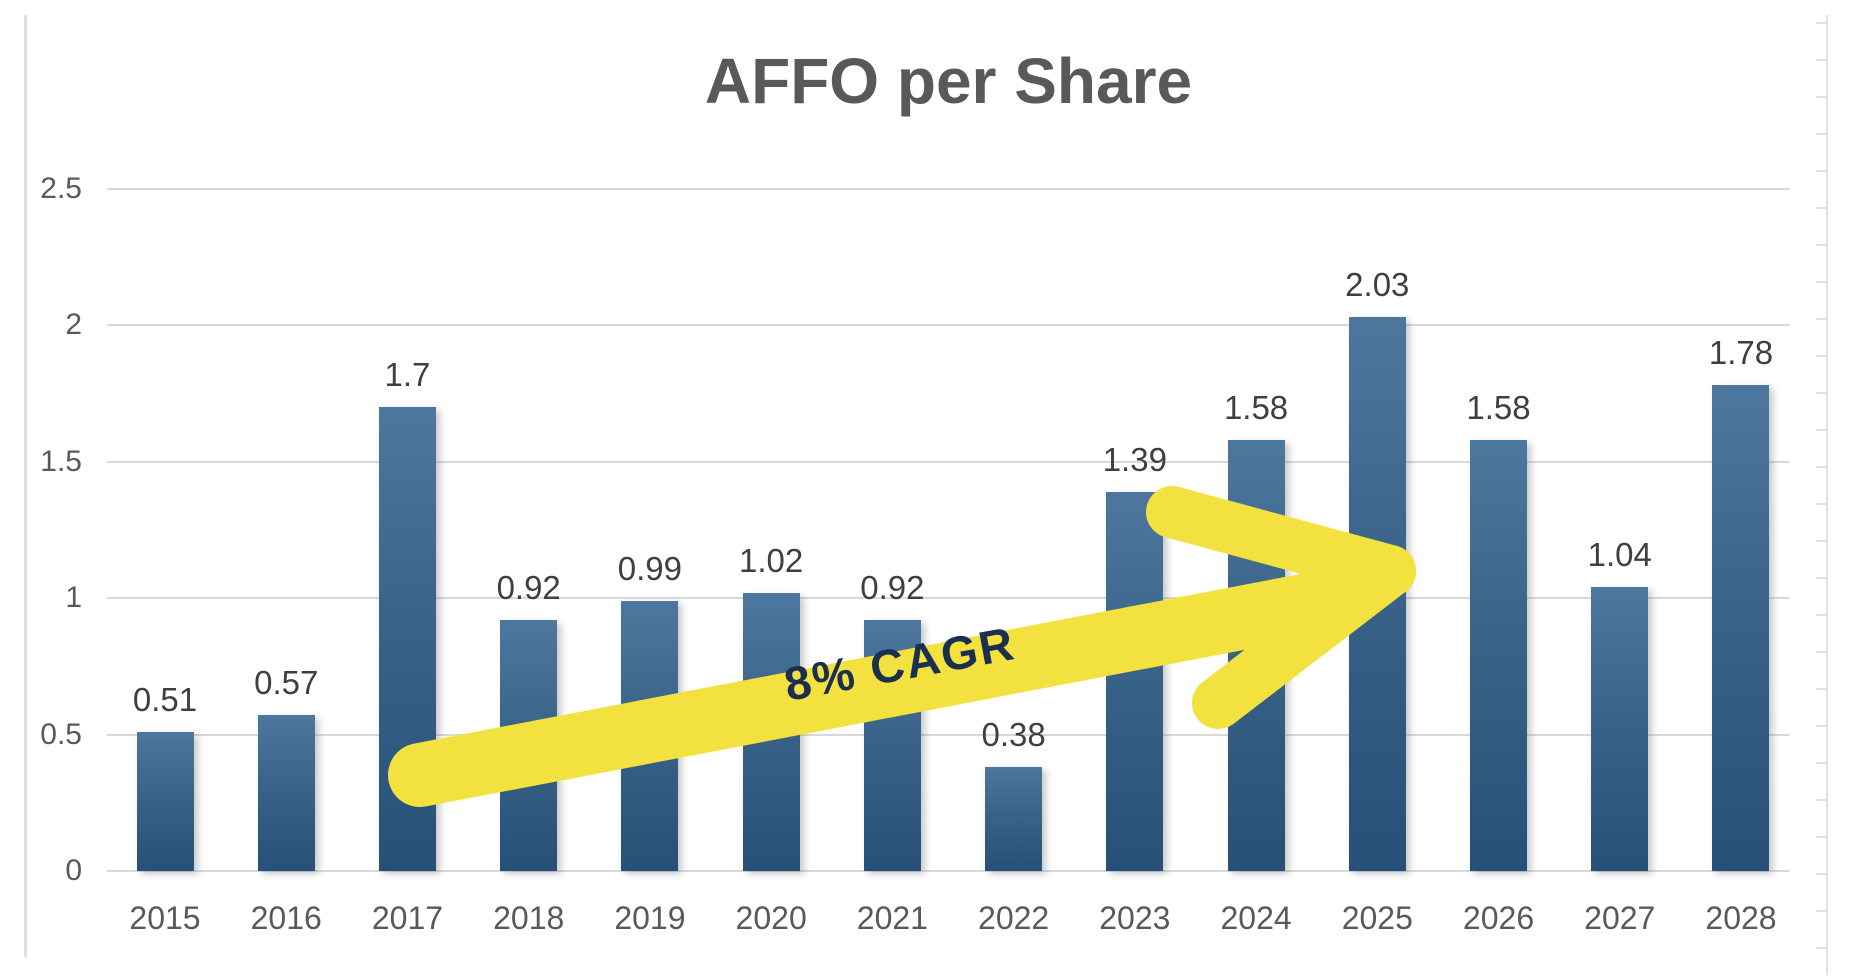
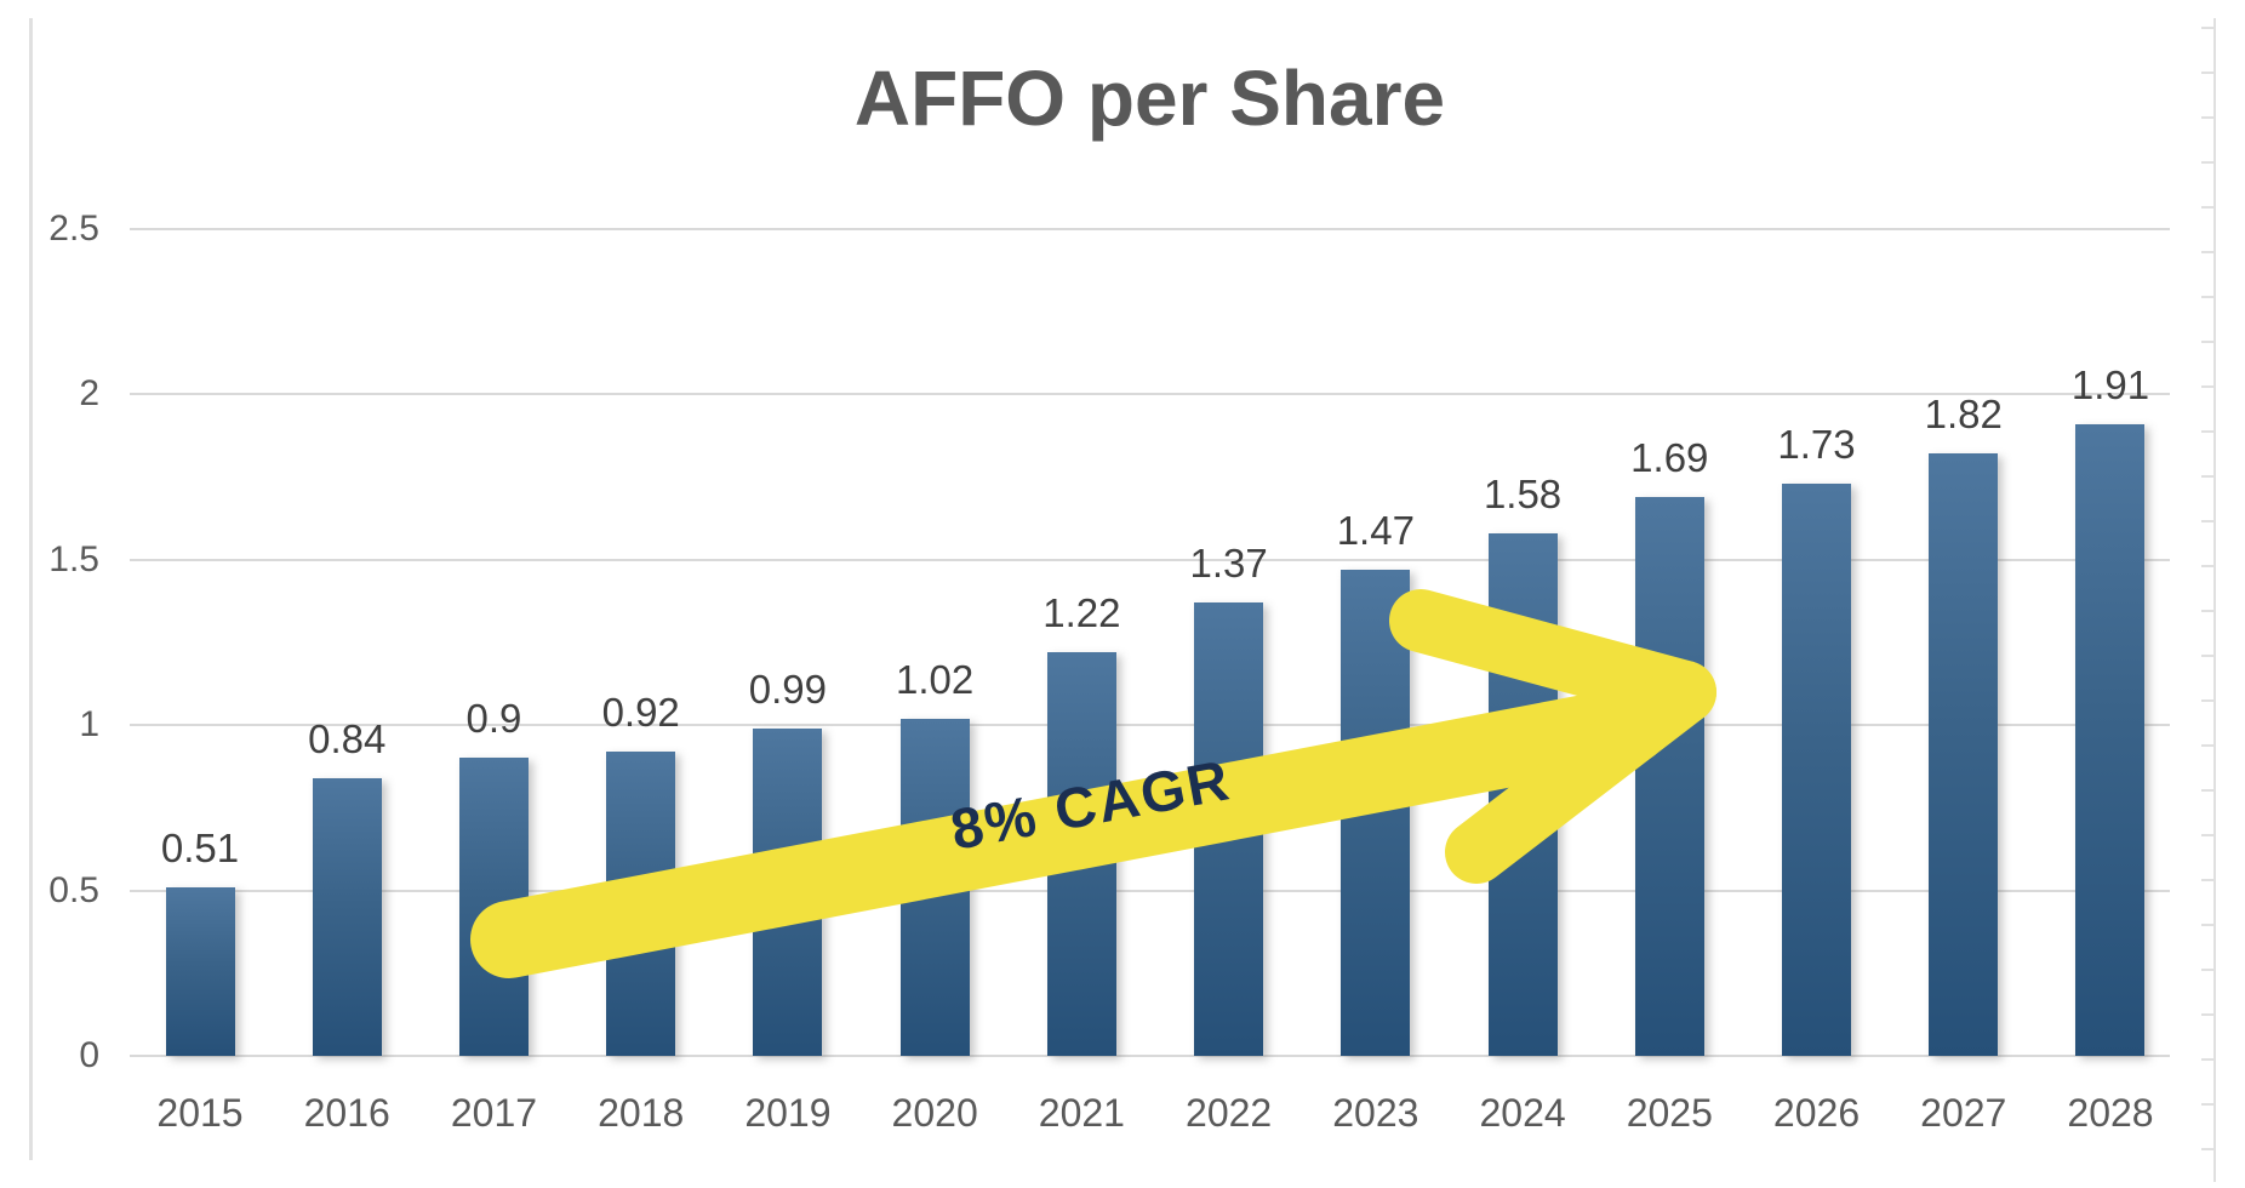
2016: 0.57 -> 0.84
2017: 1.7 -> 0.9
2021: 0.92 -> 1.22
2022: 0.38 -> 1.37
2023: 1.39 -> 1.47
2025: 2.03 -> 1.69
2026: 1.58 -> 1.73
2027: 1.04 -> 1.82
2028: 1.78 -> 1.91
